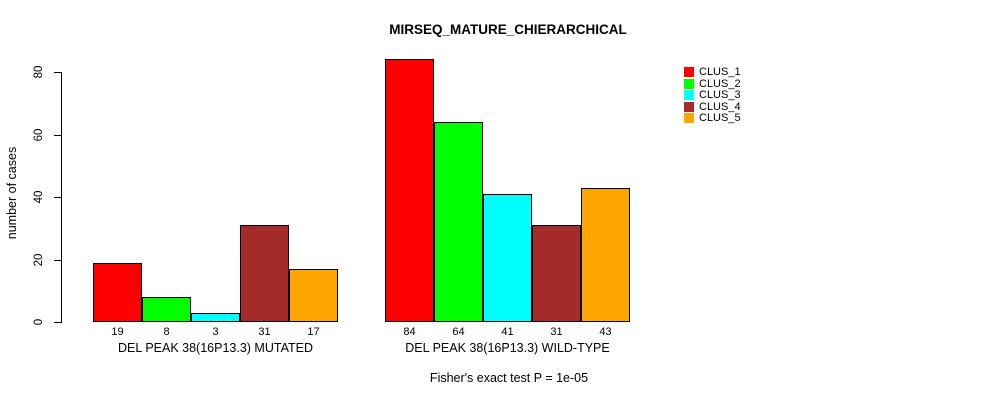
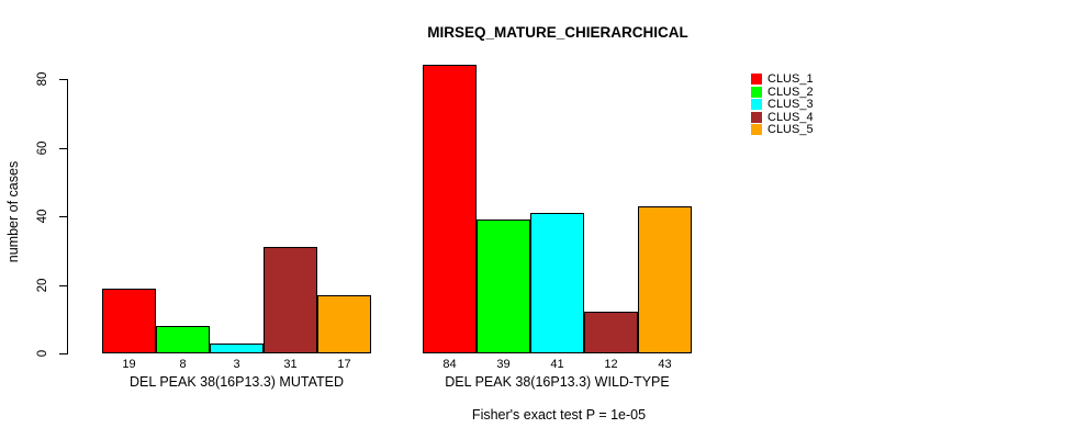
CLUS_2/DEL PEAK 38(16P13.3) WILD-TYPE: 64 -> 39
CLUS_4/DEL PEAK 38(16P13.3) WILD-TYPE: 31 -> 12
